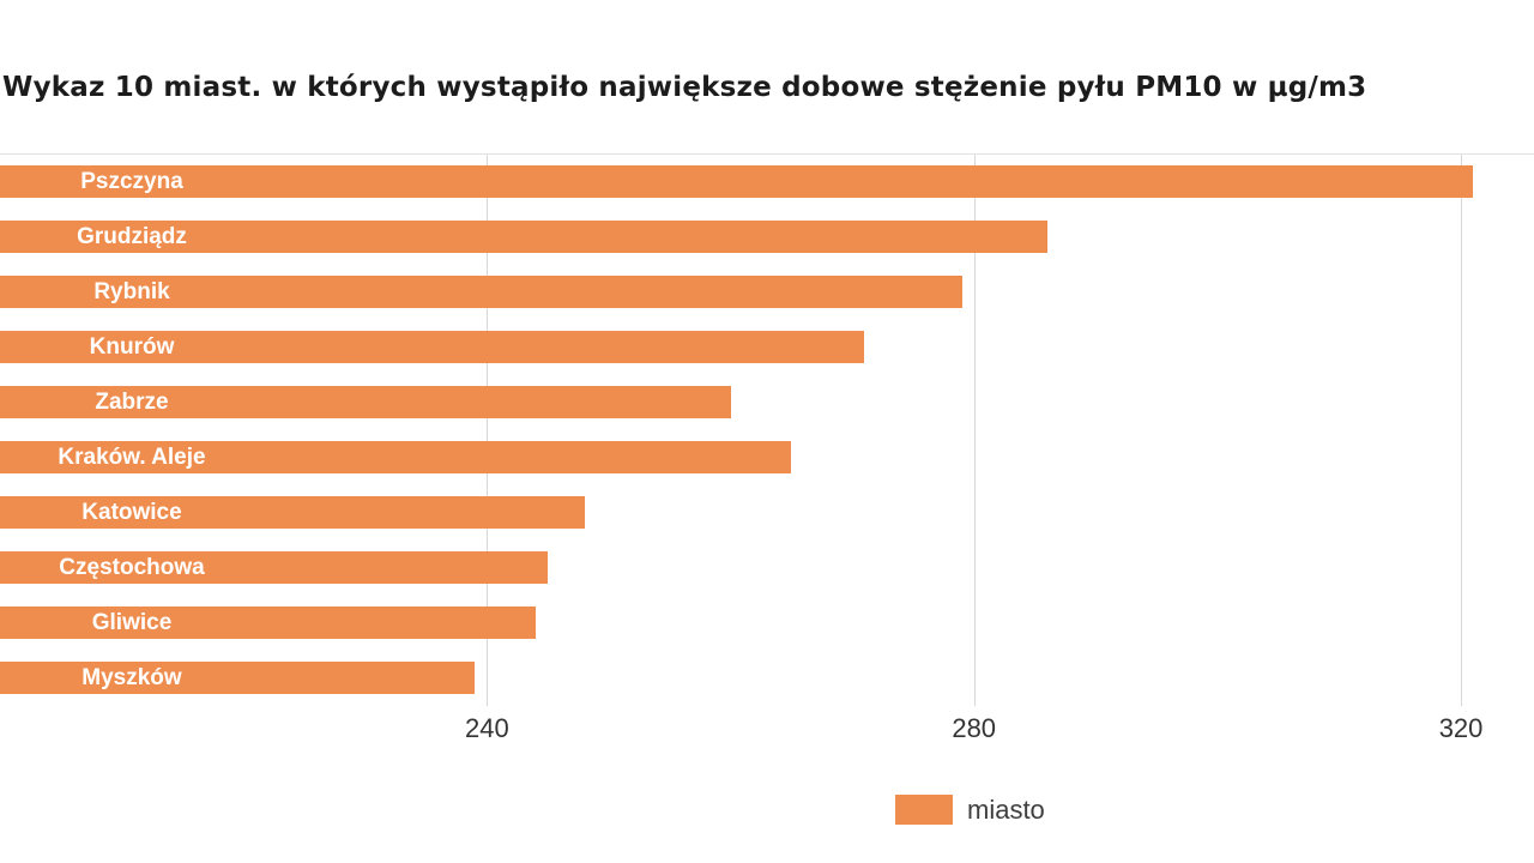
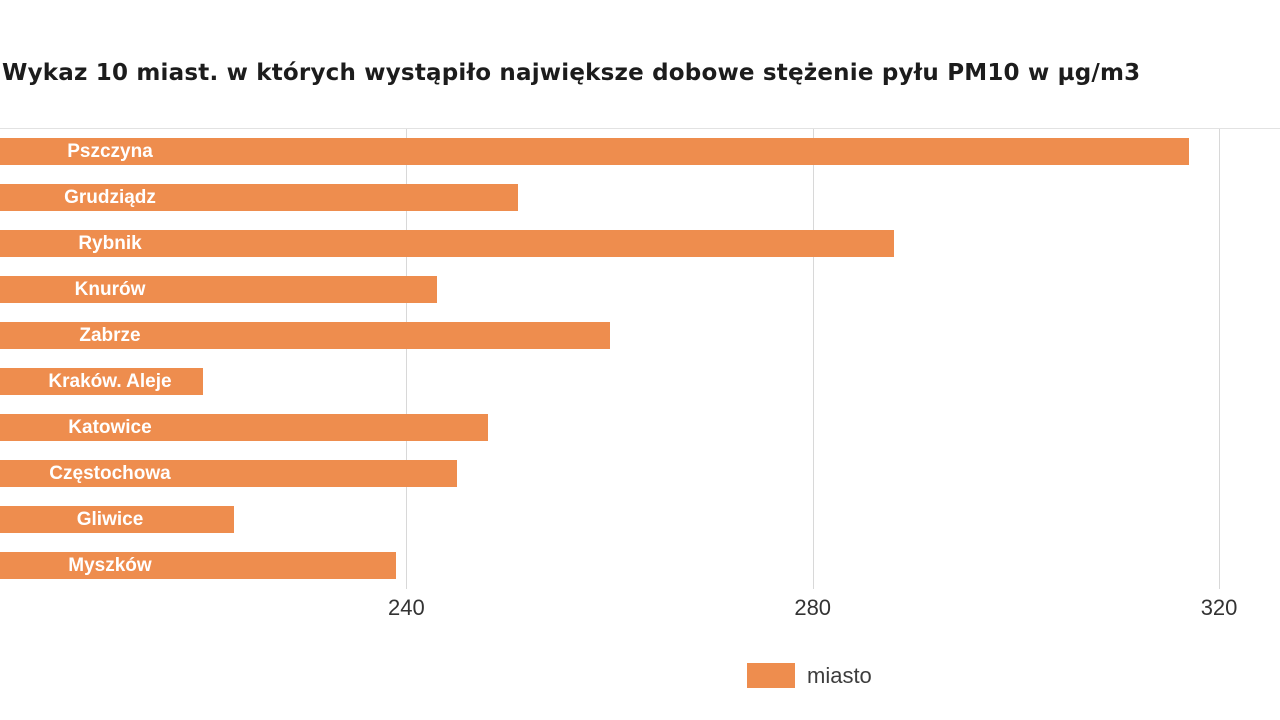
Pszczyna: 321 -> 317
Grudziądz: 286 -> 251
Rybnik: 279 -> 288
Knurów: 271 -> 243
Kraków. Aleje: 265 -> 220
Gliwice: 244 -> 223
